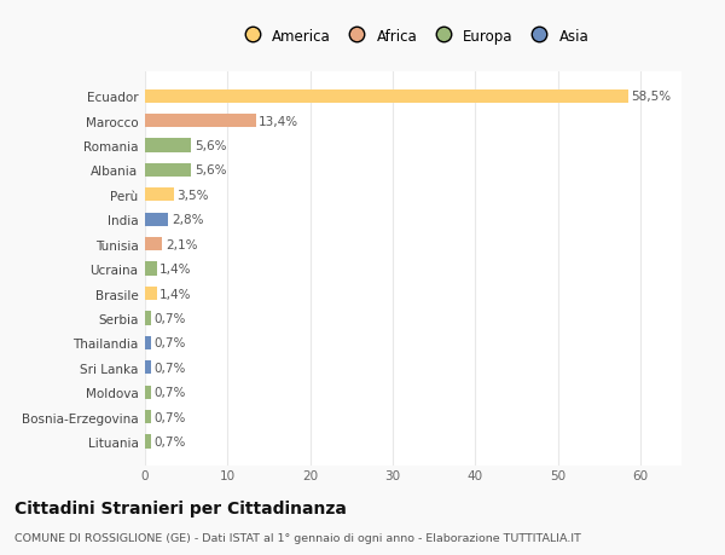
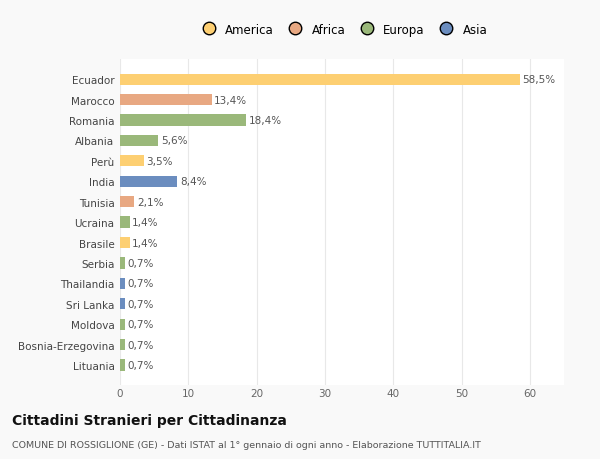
Romania: 5,6% -> 18,4%
India: 2,8% -> 8,4%
